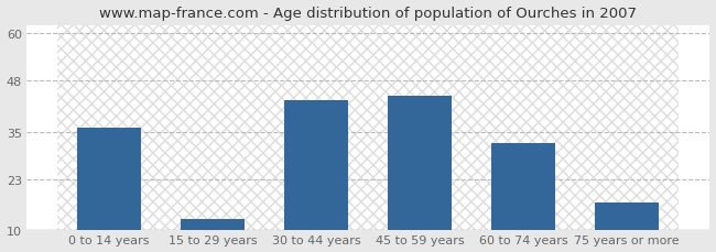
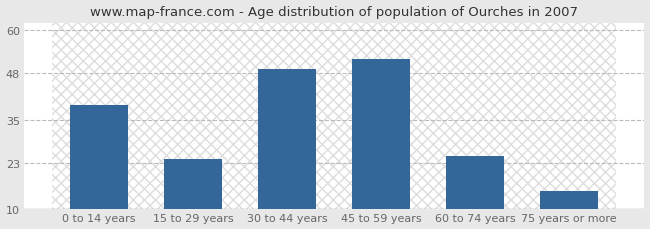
0 to 14 years: 36 -> 39
15 to 29 years: 13 -> 24
30 to 44 years: 43 -> 49
45 to 59 years: 44 -> 52
60 to 74 years: 32 -> 25
75 years or more: 17 -> 15
